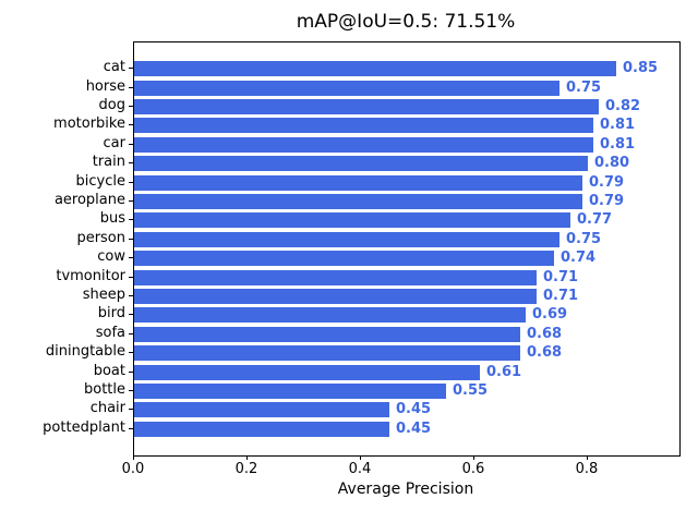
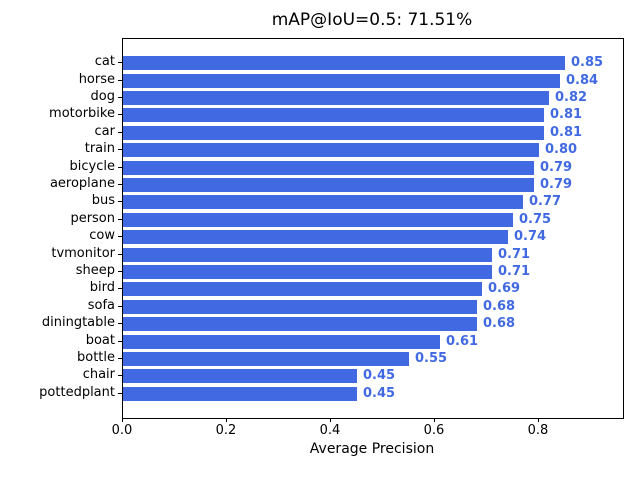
horse: 0.75 -> 0.84
